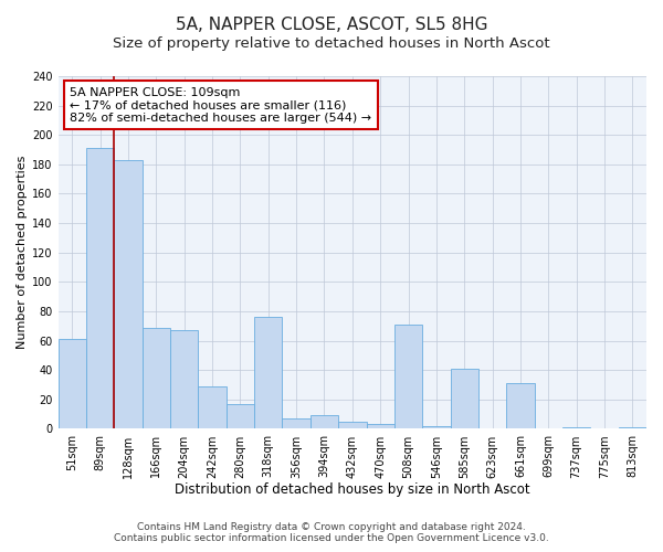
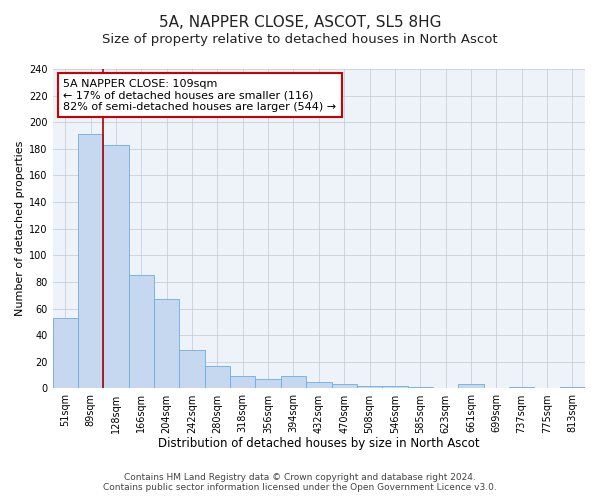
51sqm: 61 -> 53
166sqm: 69 -> 85
318sqm: 76 -> 9
508sqm: 71 -> 2
585sqm: 41 -> 1
661sqm: 31 -> 3
